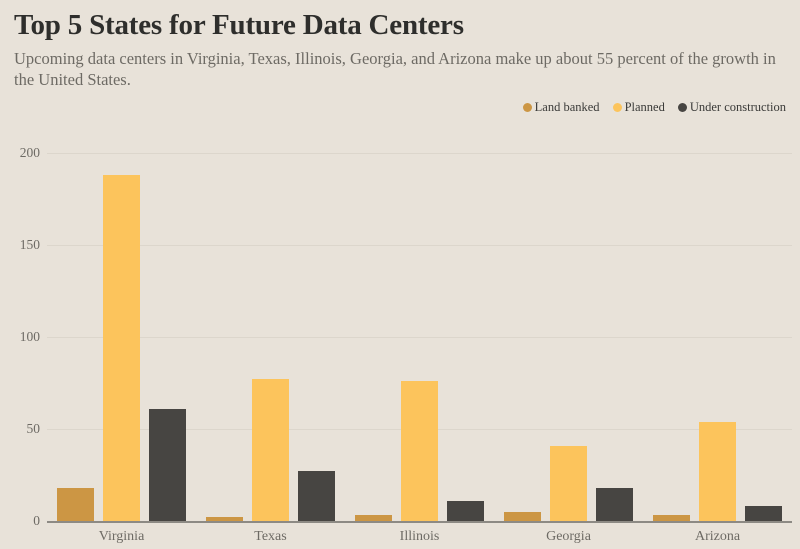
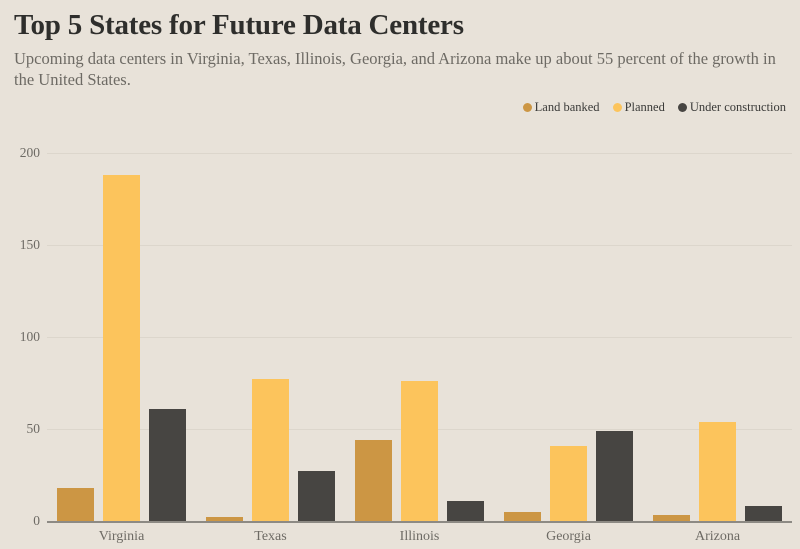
Land banked/Illinois: 3 -> 44
Under construction/Georgia: 18 -> 49
